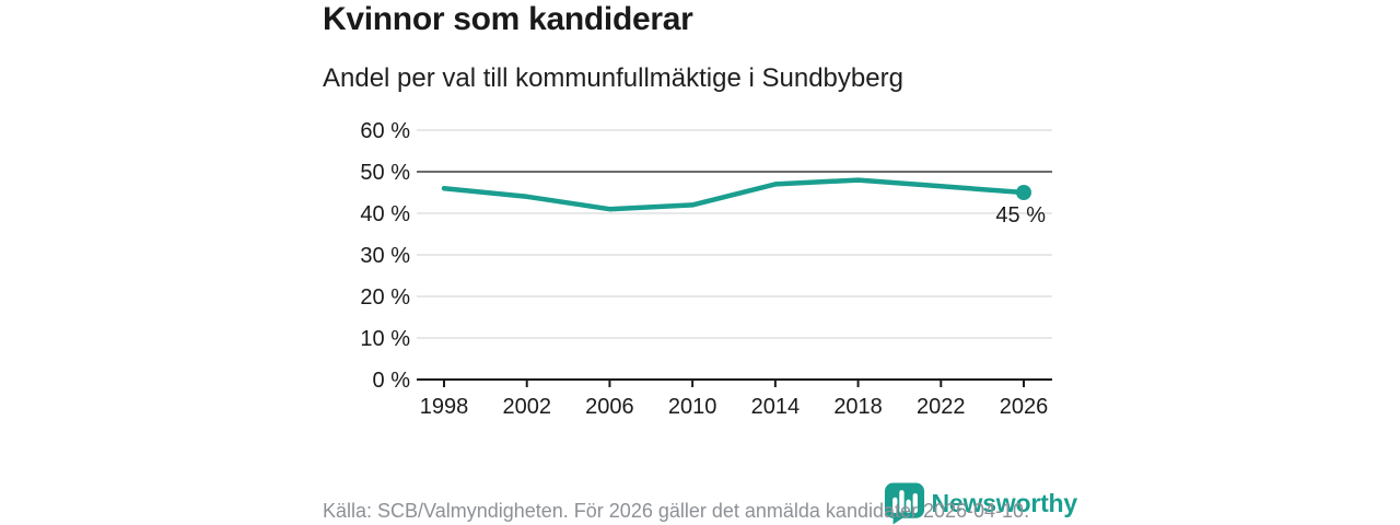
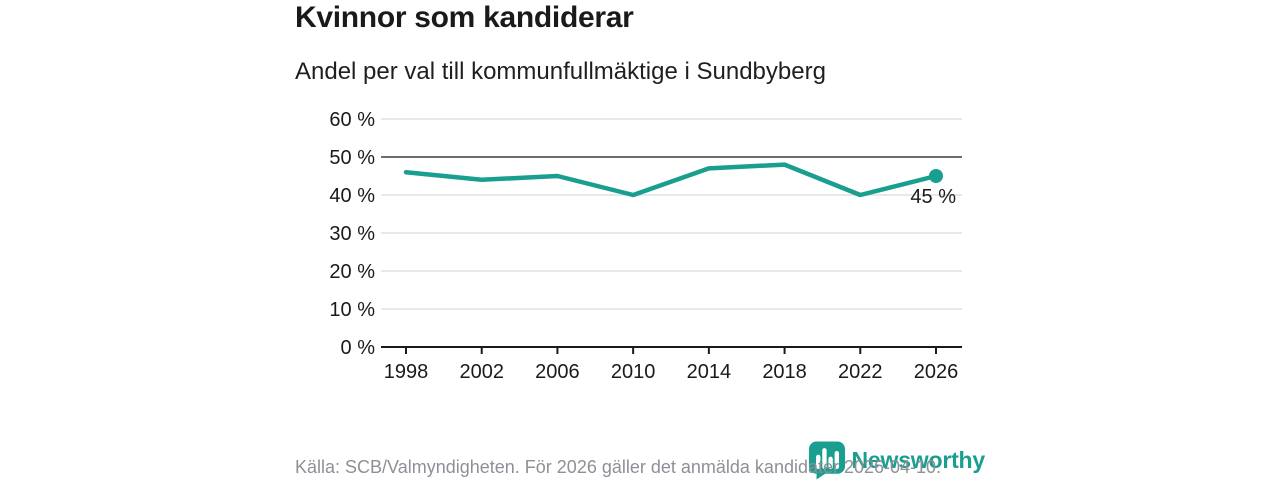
2006: 41% -> 45%
2010: 42% -> 40%
2022: 46% -> 40%
